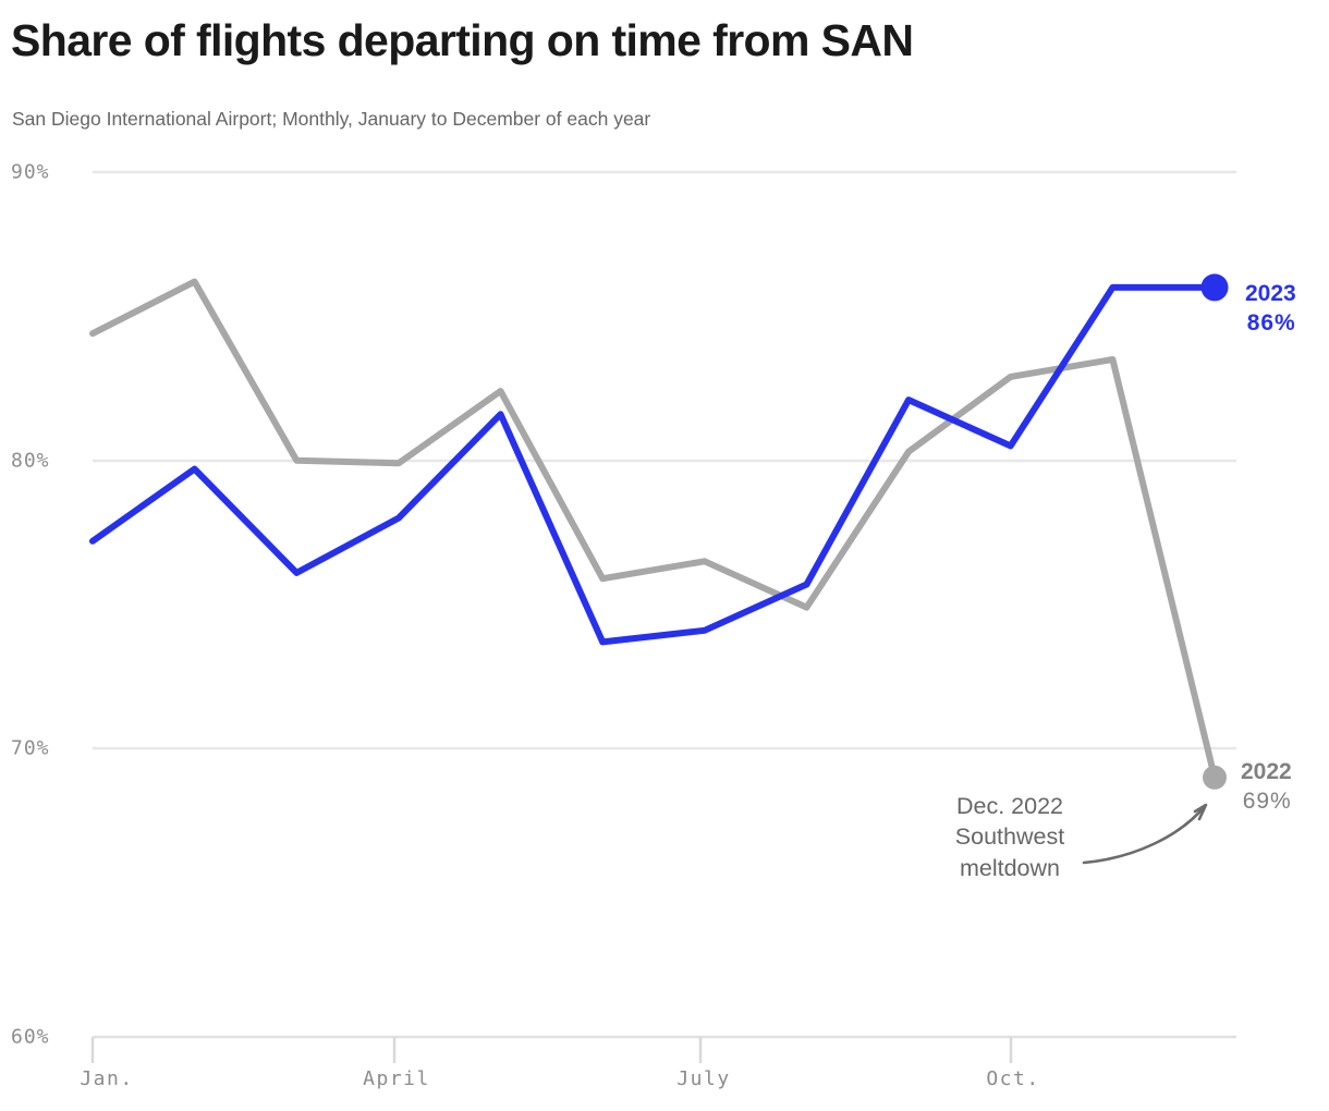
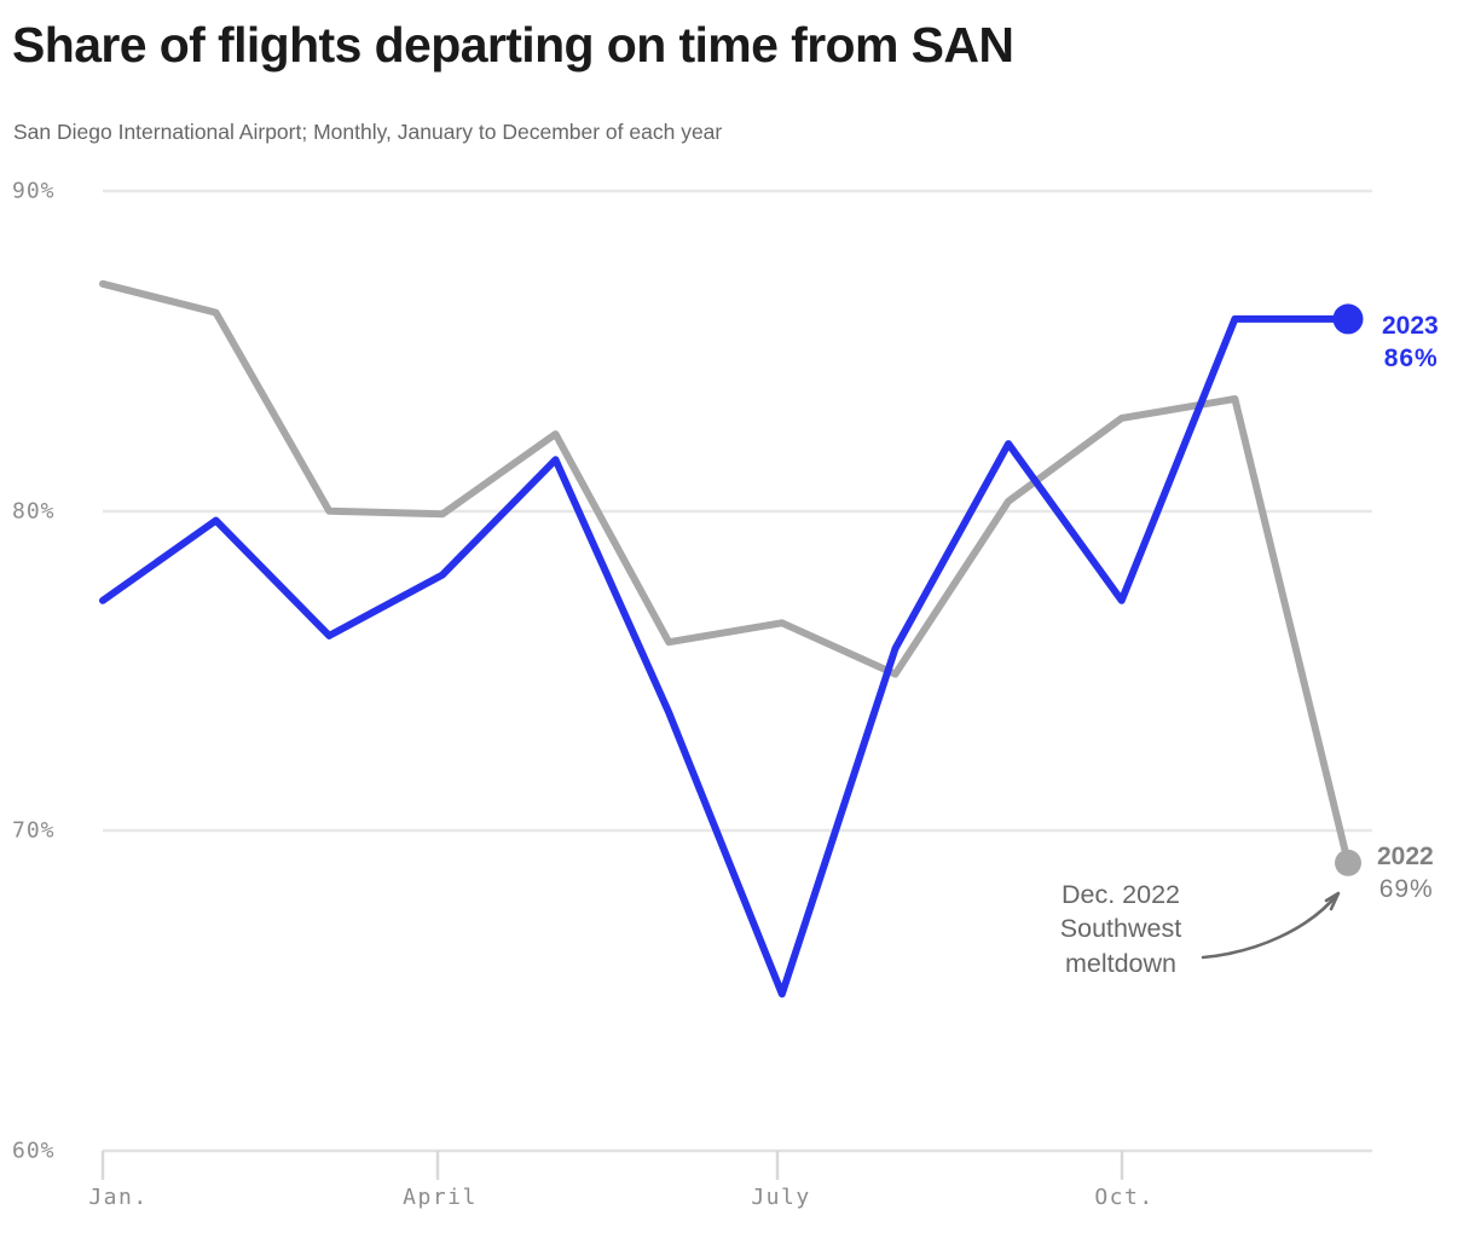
2022/Jan.: 84.4% -> 87.1%
2023/July: 74.1% -> 64.9%
2023/Oct.: 80.5% -> 77.2%
